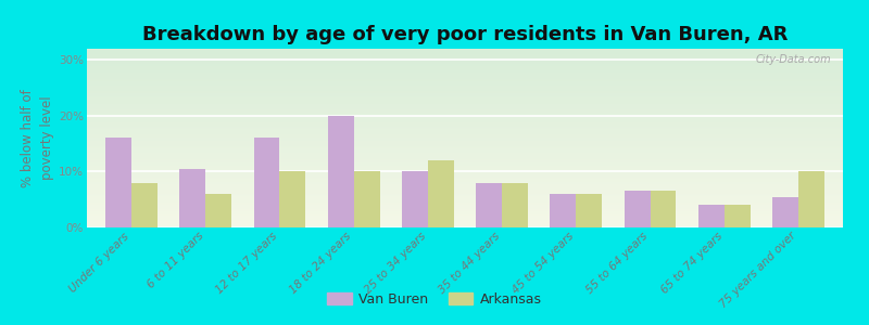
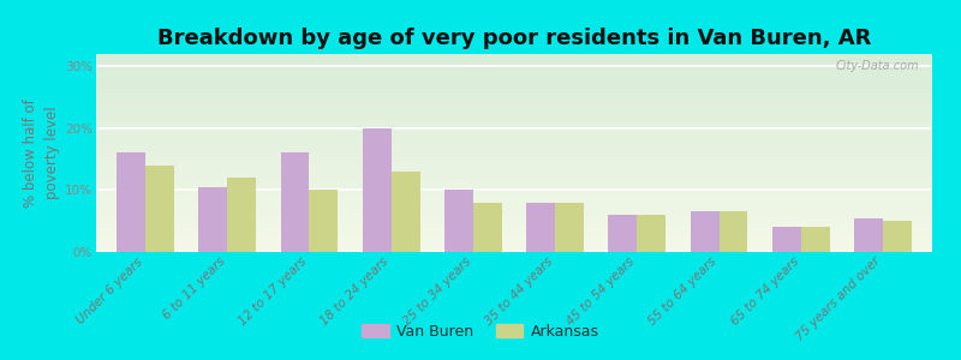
Arkansas/Under 6 years: 8.0% -> 14.0%
Arkansas/6 to 11 years: 6.0% -> 12.0%
Arkansas/18 to 24 years: 10.0% -> 13.0%
Arkansas/25 to 34 years: 12.0% -> 8.0%
Arkansas/75 years and over: 10.0% -> 5.0%
